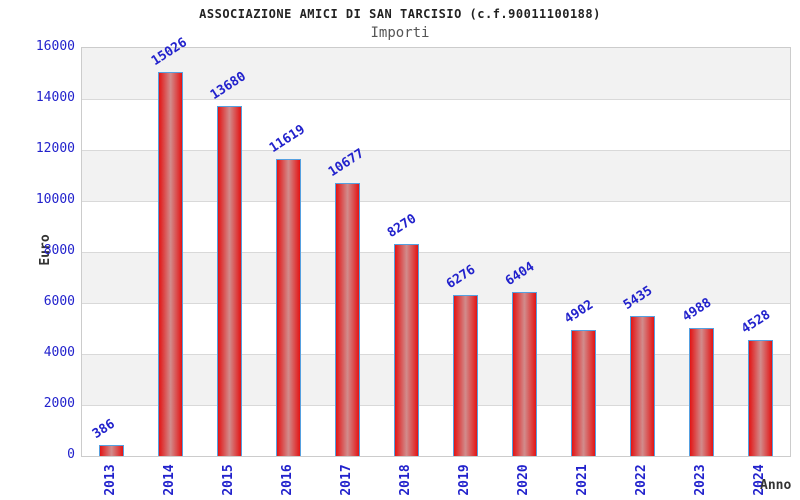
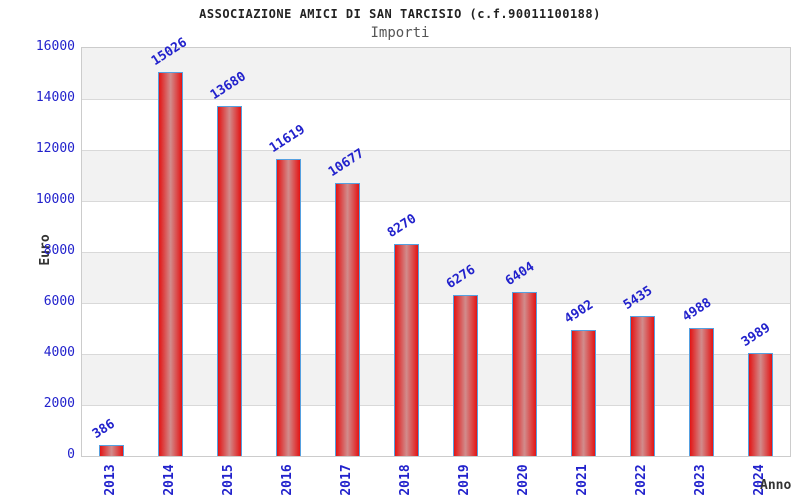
2024: 4528 -> 3989
